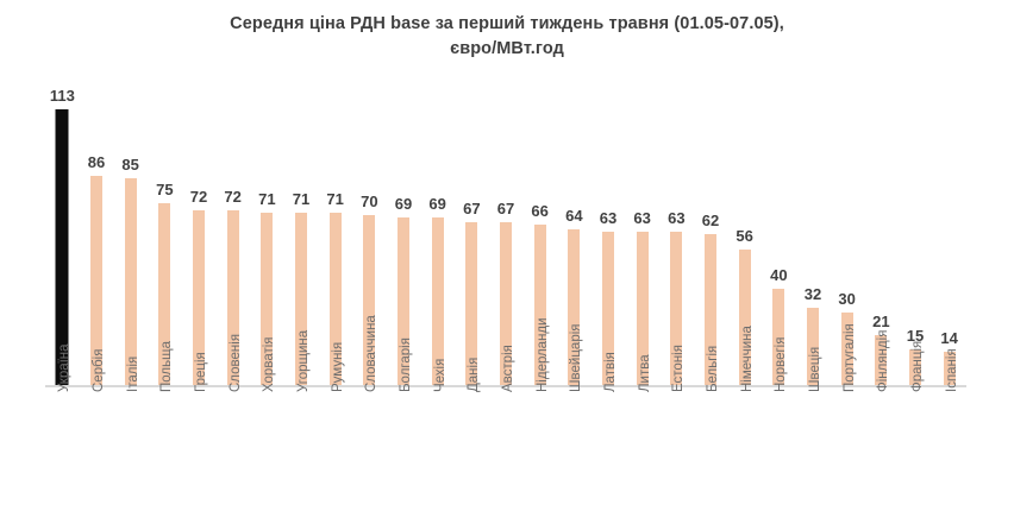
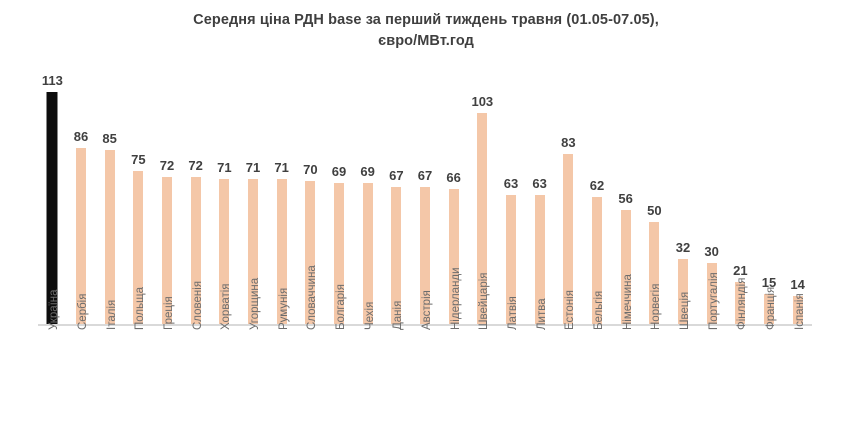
Швейцарія: 64 -> 103
Естонія: 63 -> 83
Норвегія: 40 -> 50
